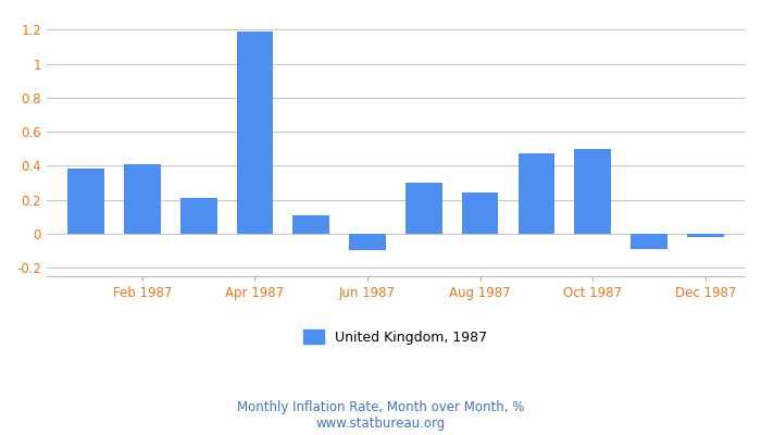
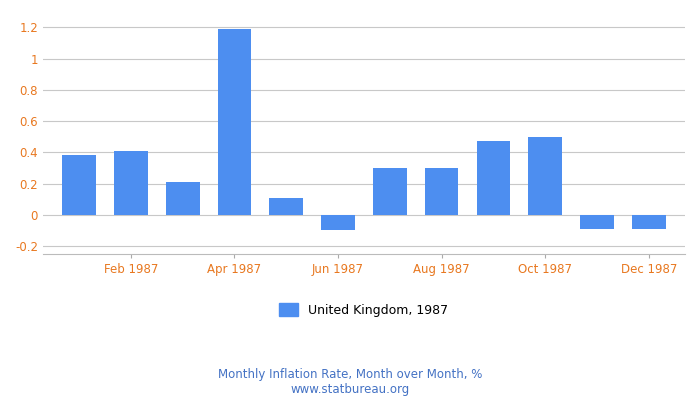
Aug 1987: 0.24 -> 0.30
Dec 1987: -0.02 -> -0.09
